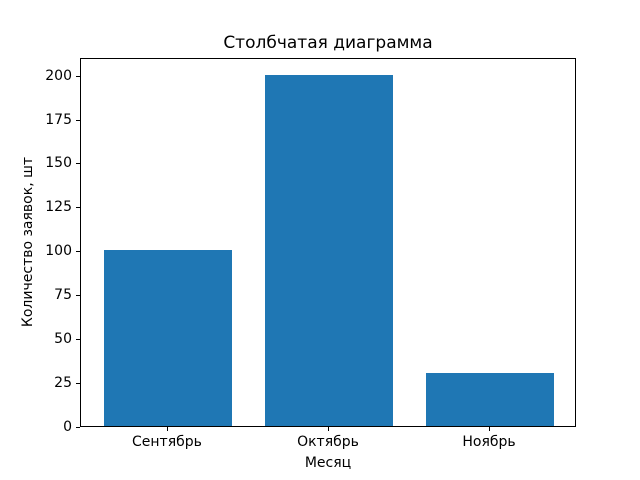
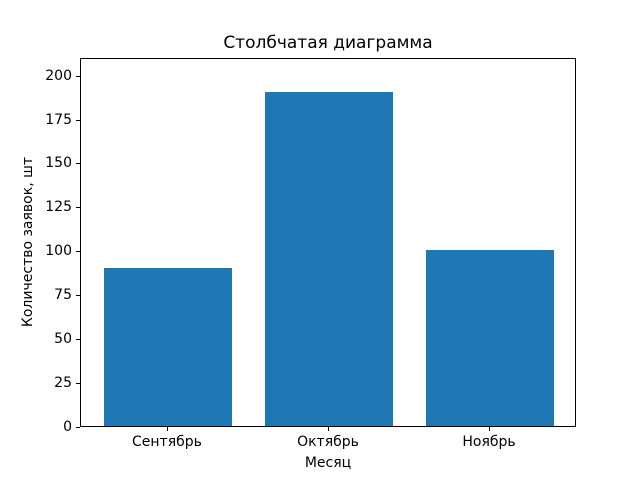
Сентябрь: 100 -> 90
Октябрь: 200 -> 190
Ноябрь: 30 -> 100
